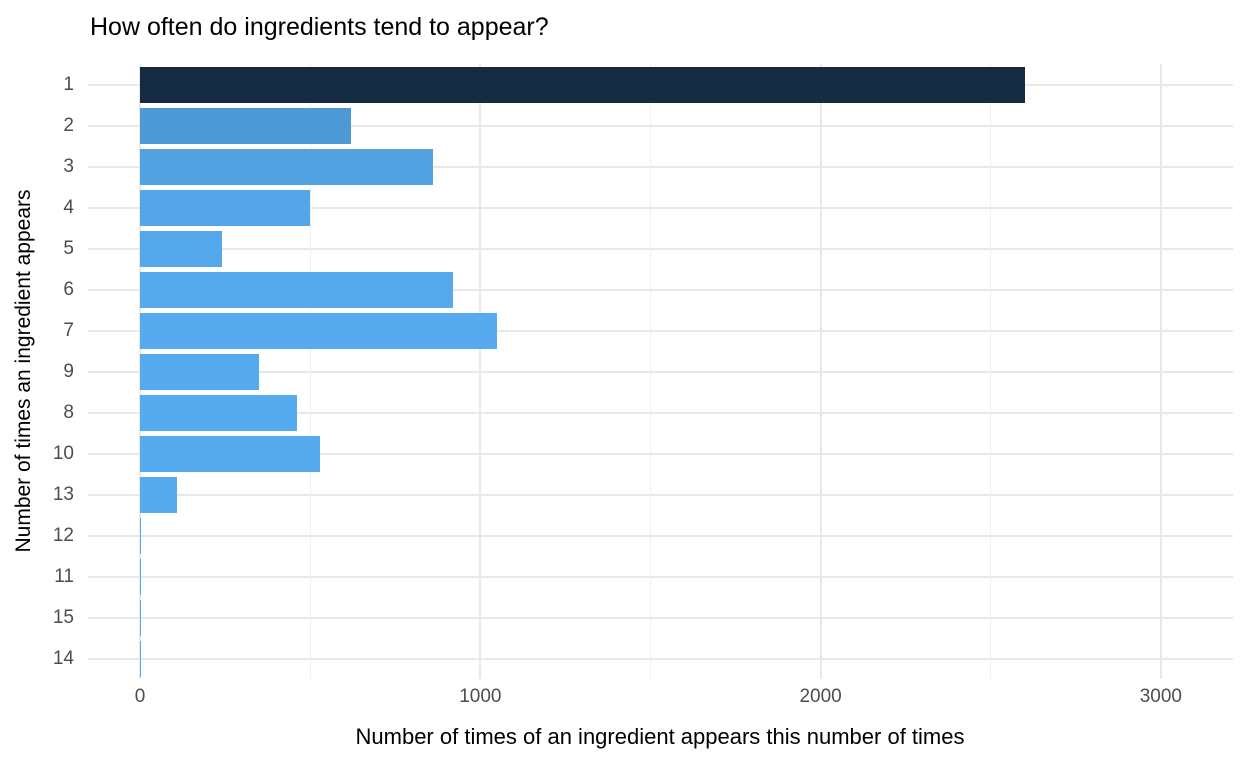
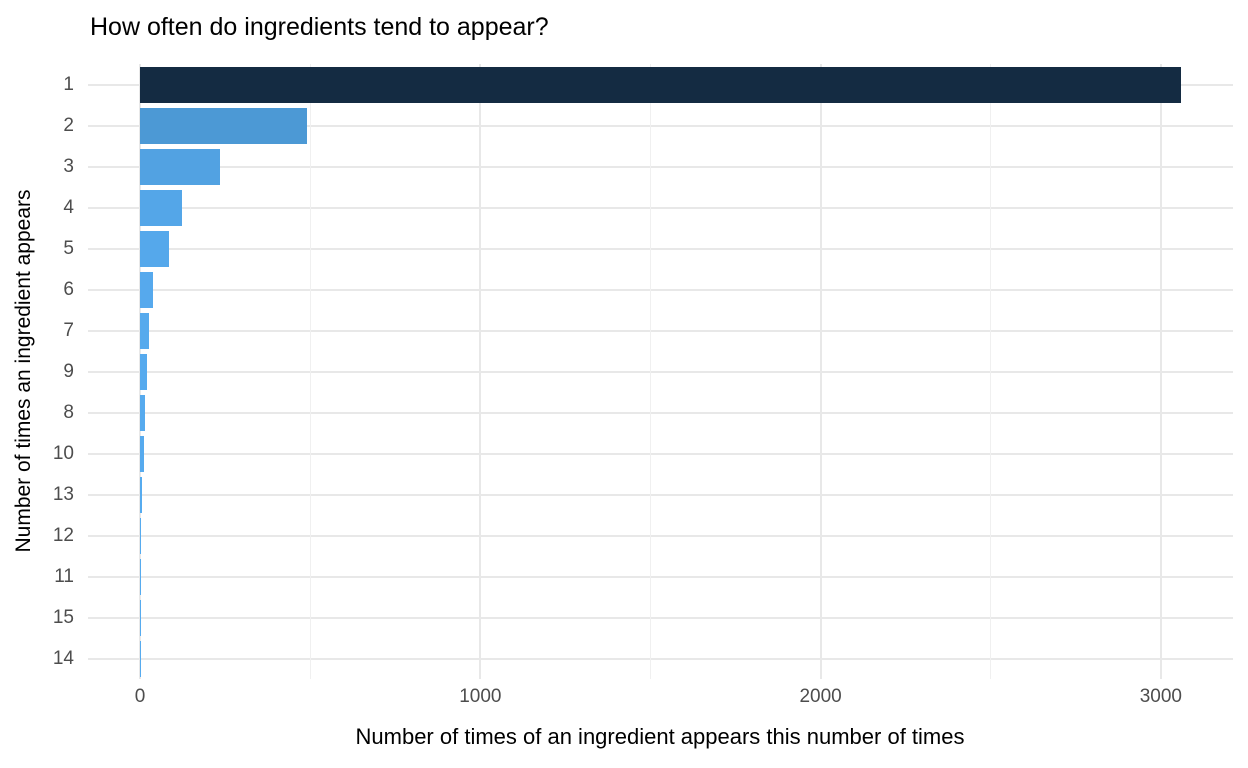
1: 2600 -> 3060
2: 620 -> 490
3: 860 -> 240
4: 500 -> 120
5: 240 -> 80
6: 920 -> 40
7: 1050 -> 30
9: 350 -> 20
8: 460 -> 20
10: 530 -> 10
13: 110 -> 10
